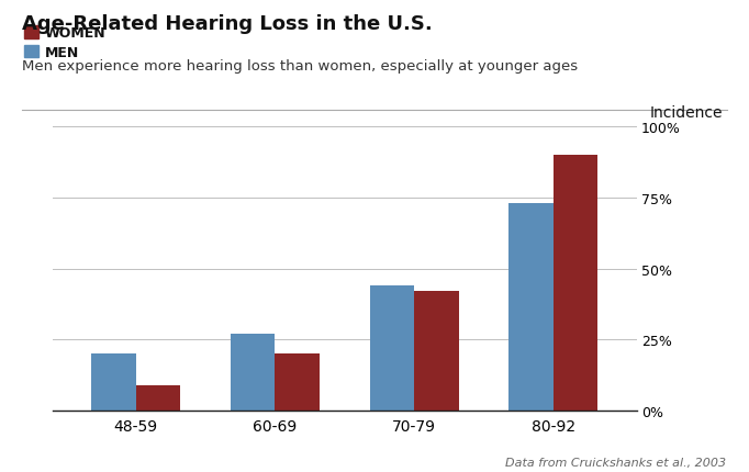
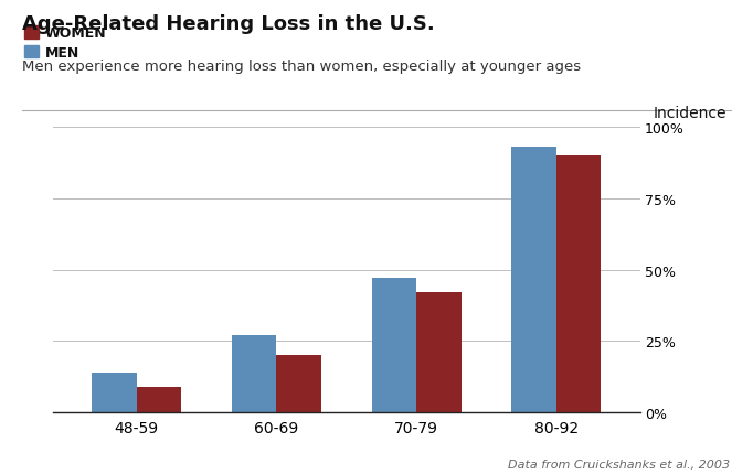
MEN/48-59: 20% -> 14%
MEN/70-79: 44% -> 47%
MEN/80-92: 73% -> 93%
